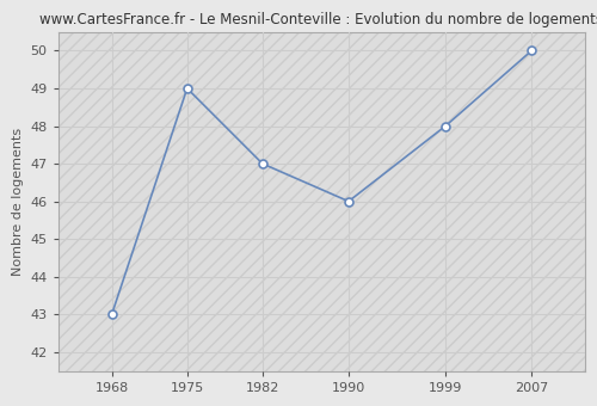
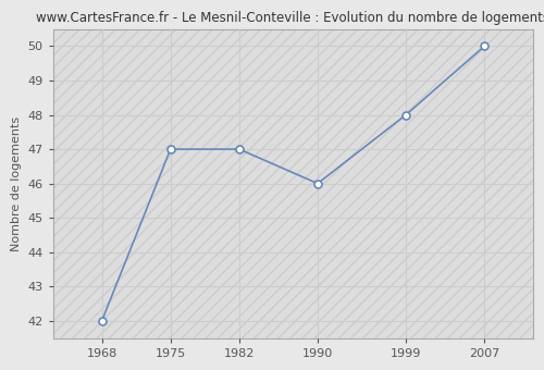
1968: 43 -> 42
1975: 49 -> 47
